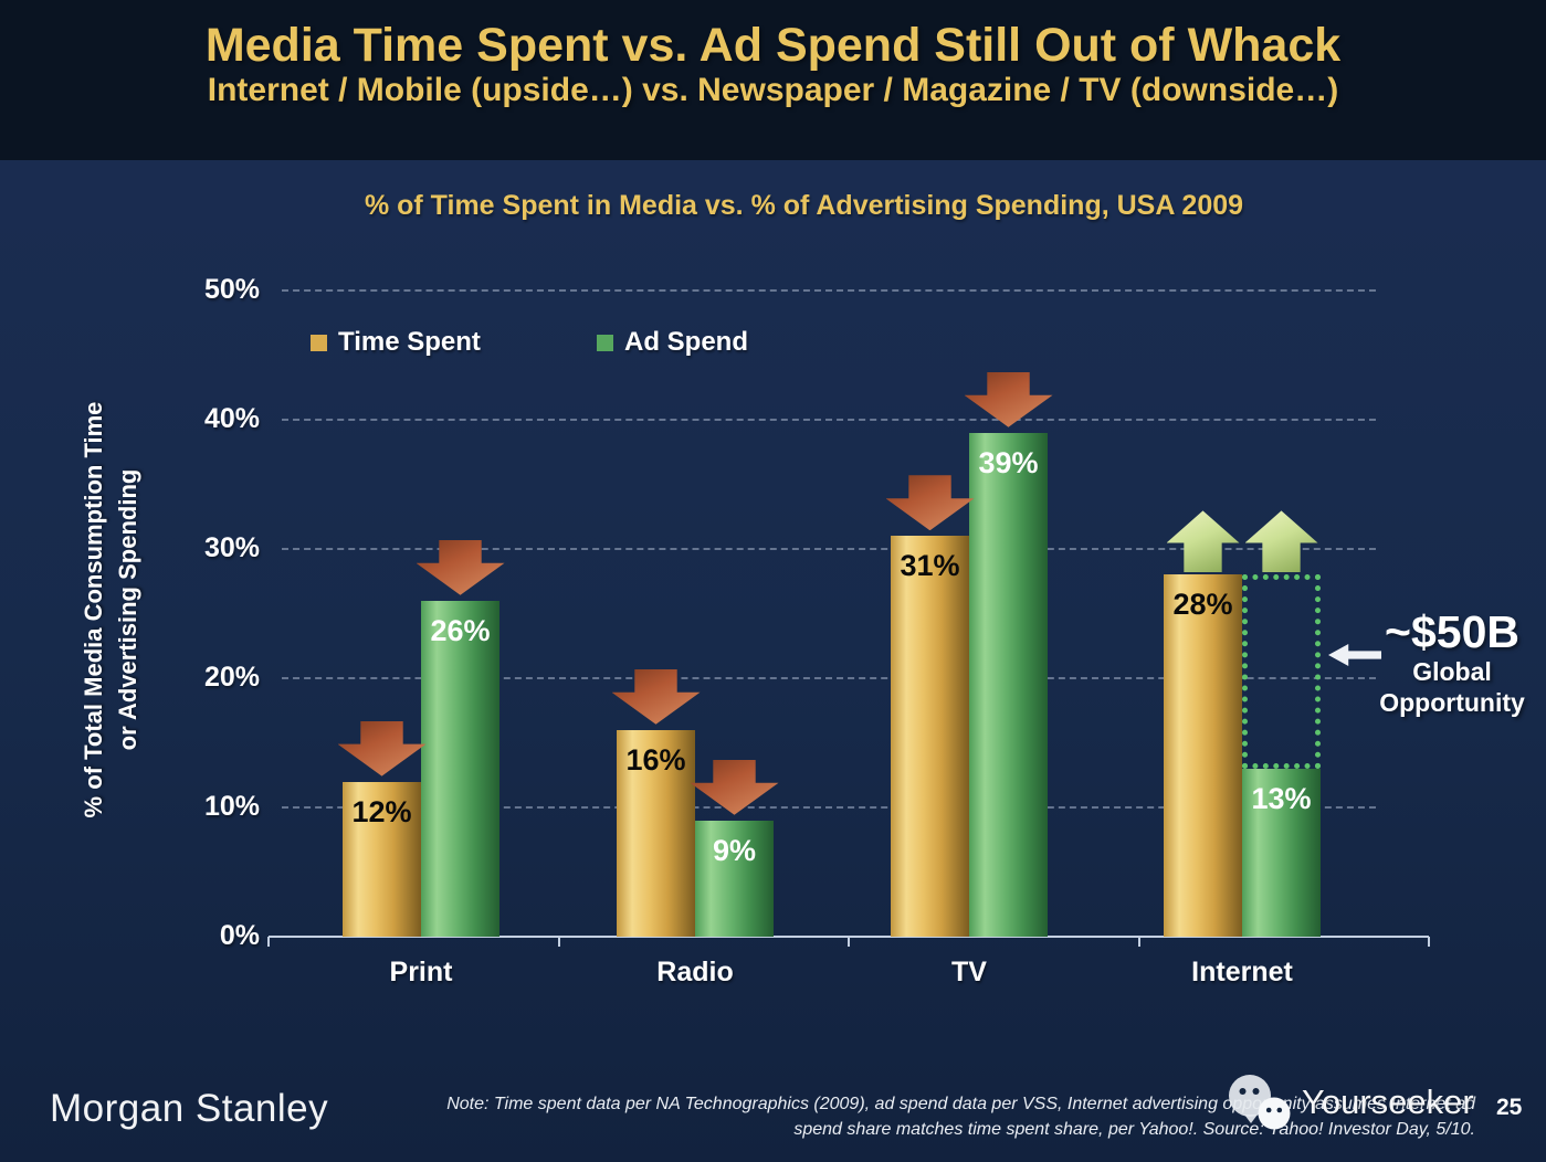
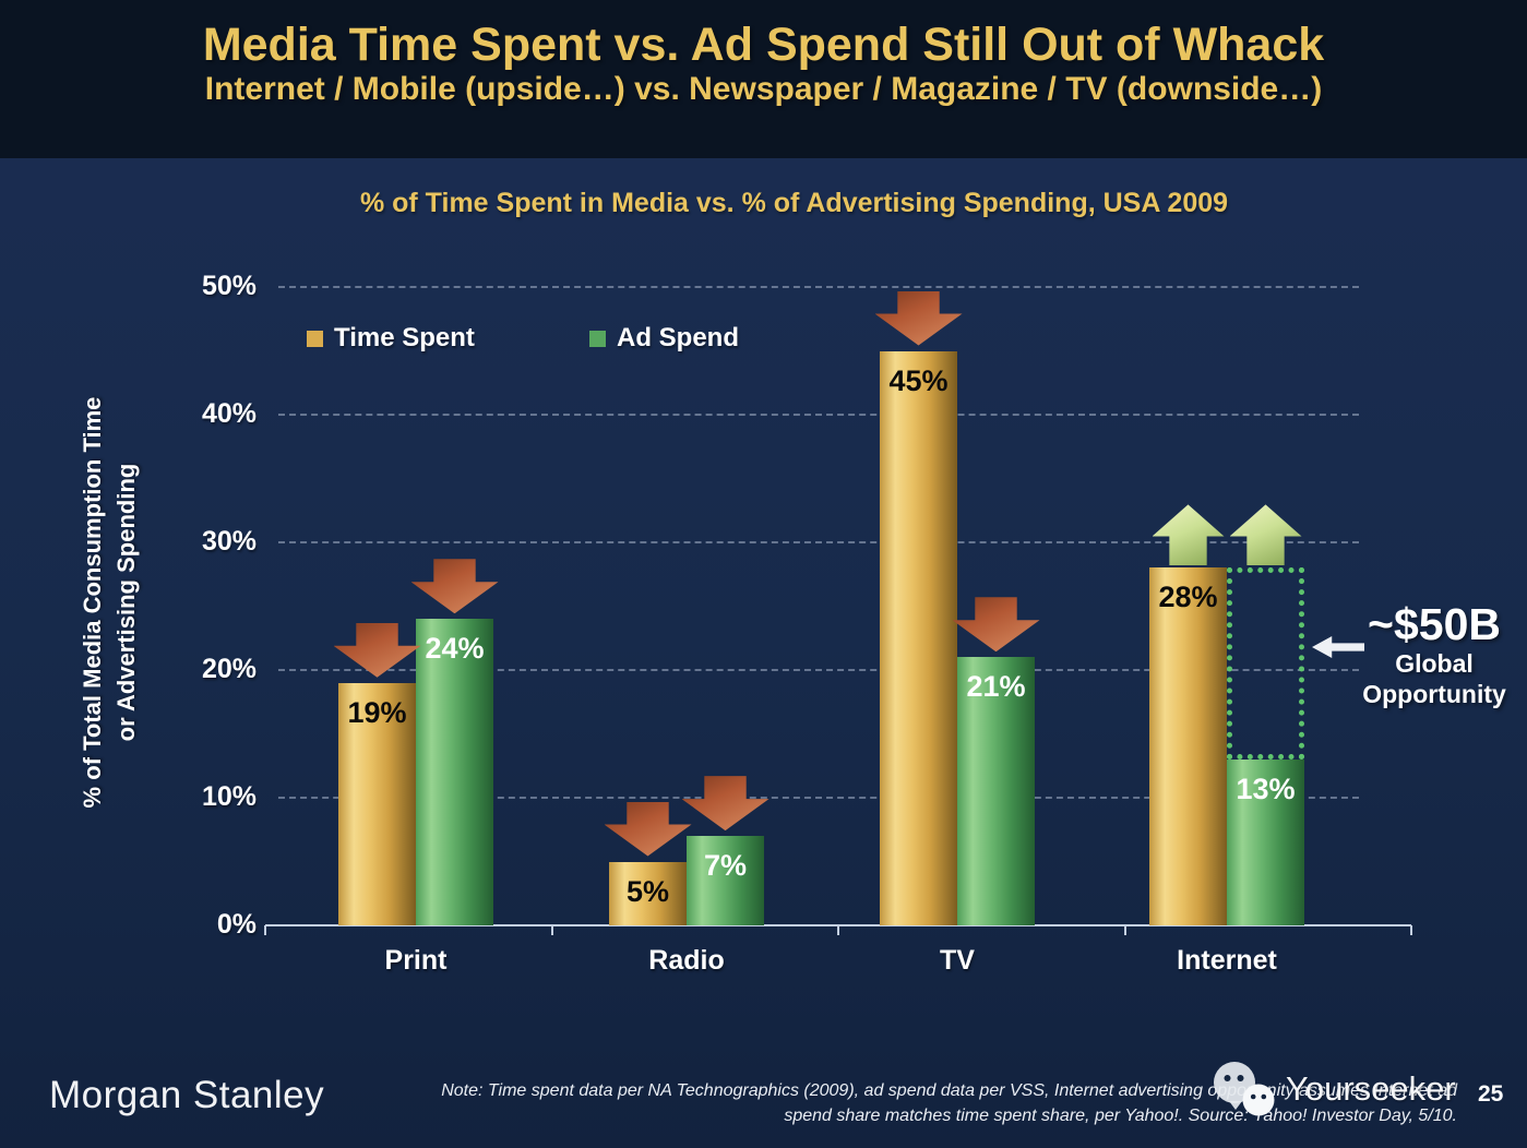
Time Spent/Print: 12% -> 19%
Ad Spend/Print: 26% -> 24%
Time Spent/Radio: 16% -> 5%
Ad Spend/Radio: 9% -> 7%
Time Spent/TV: 31% -> 45%
Ad Spend/TV: 39% -> 21%
